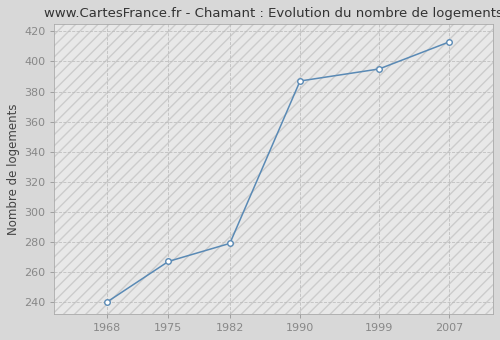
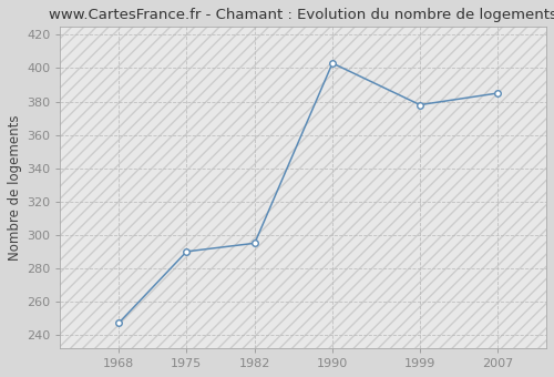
1968: 240 -> 247
1975: 267 -> 290
1982: 279 -> 295
1990: 387 -> 403
1999: 395 -> 378
2007: 413 -> 385
